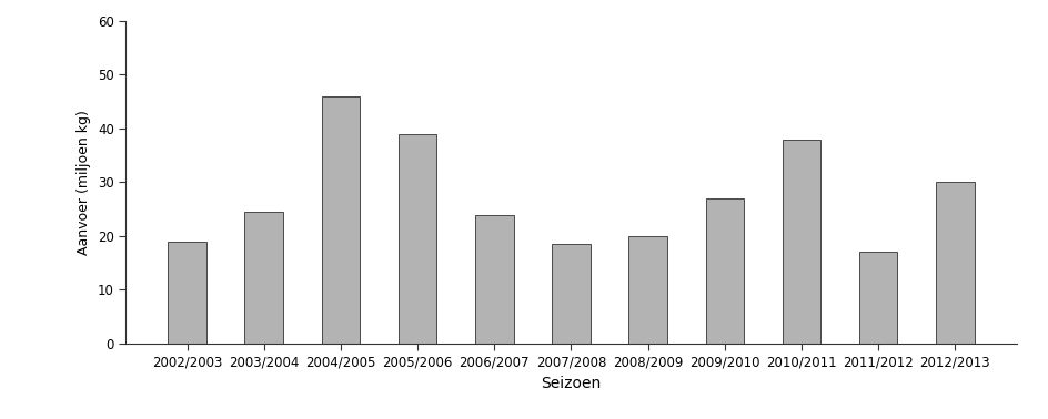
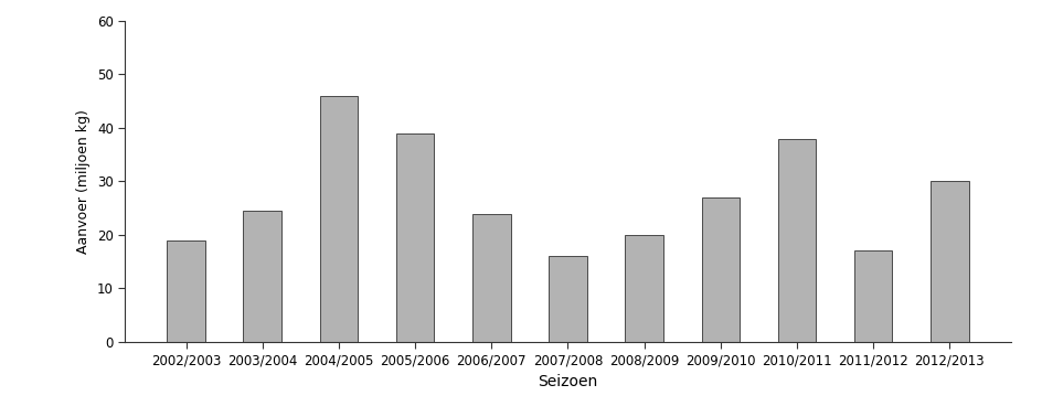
2007/2008: 18.5 -> 16.0
